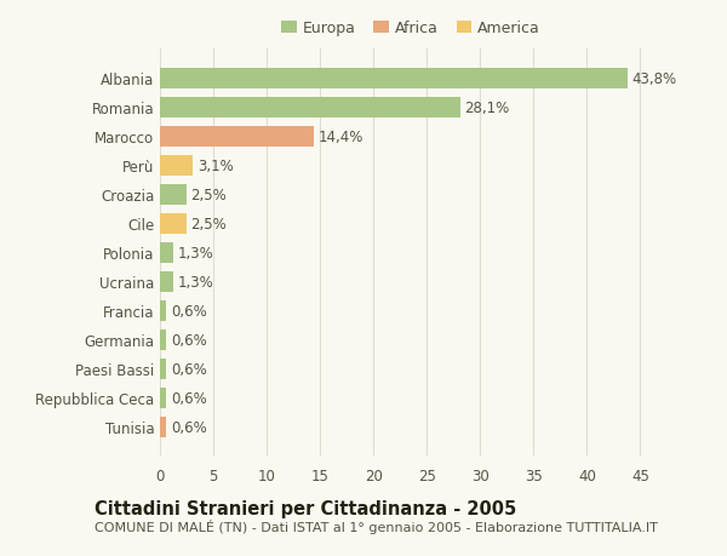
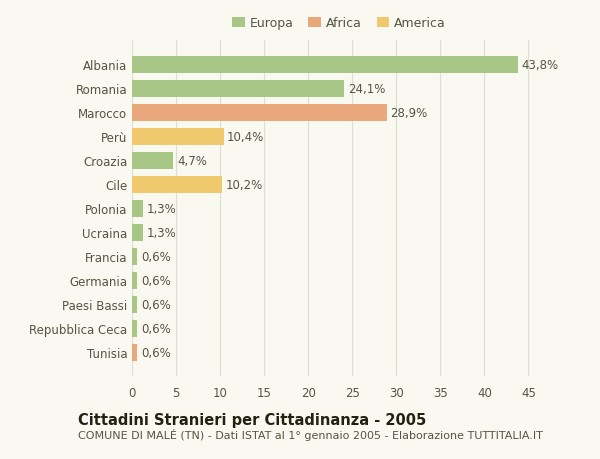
Romania: 28,1% -> 24,1%
Marocco: 14,4% -> 28,9%
Perù: 3,1% -> 10,4%
Croazia: 2,5% -> 4,7%
Cile: 2,5% -> 10,2%
